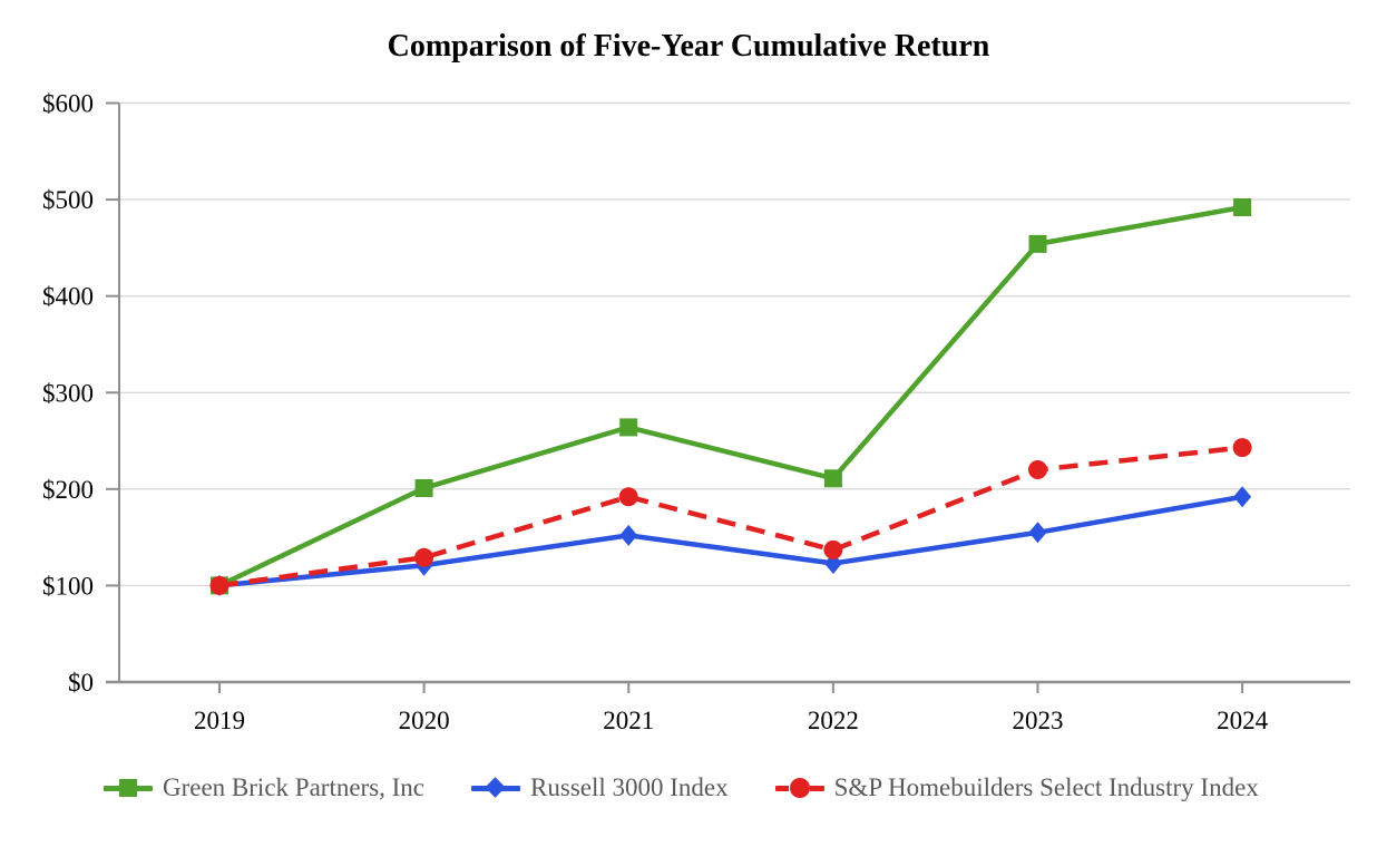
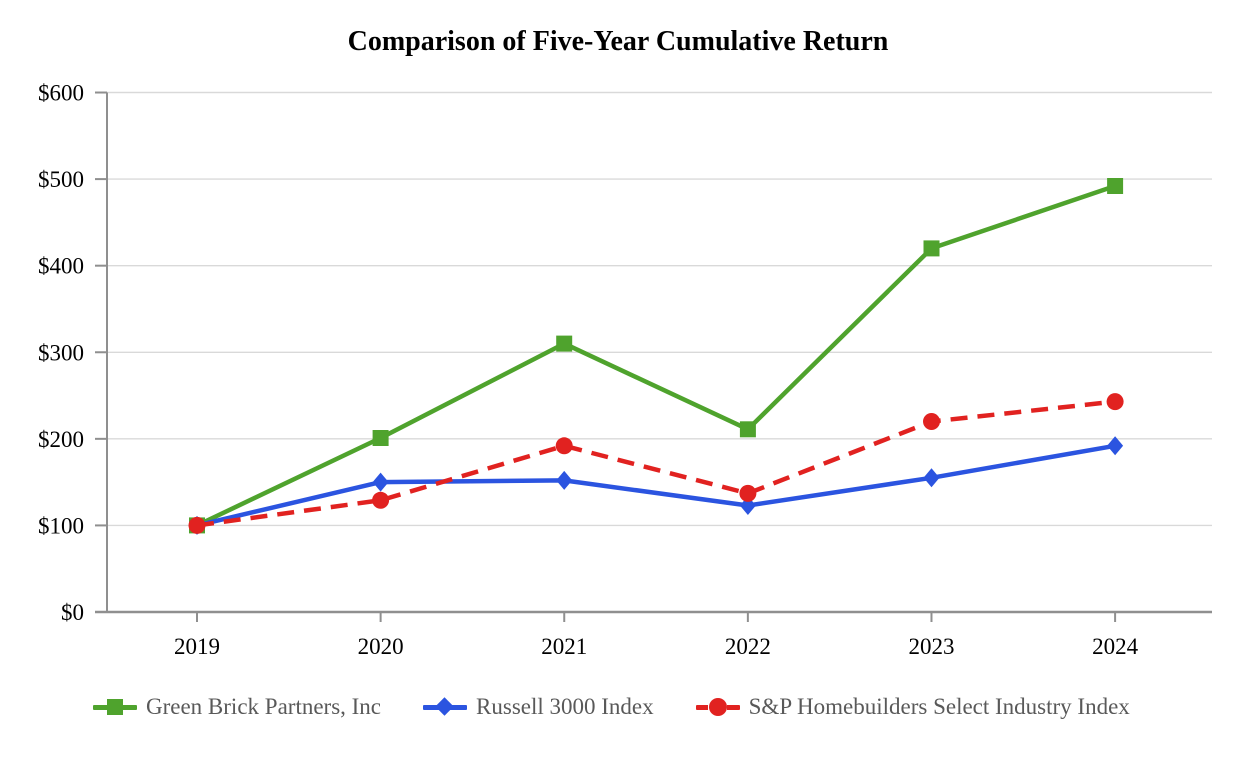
Russell 3000 Index/2020: $120 -> $150
Green Brick Partners, Inc/2021: $260 -> $310
Green Brick Partners, Inc/2023: $450 -> $420
